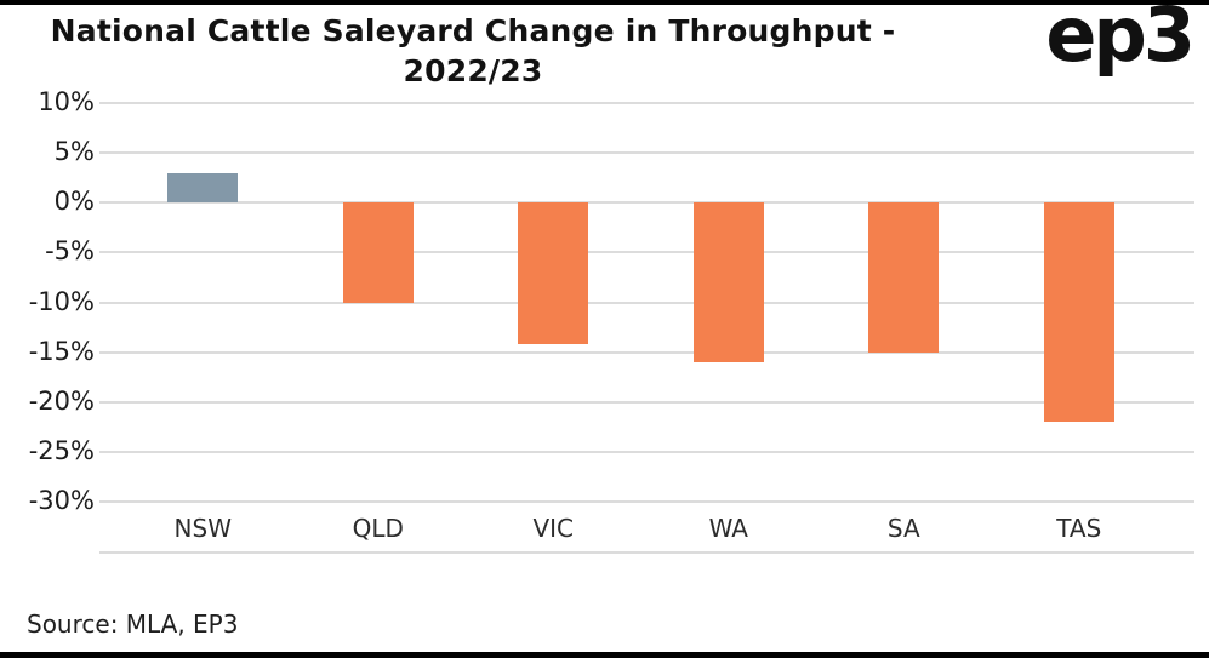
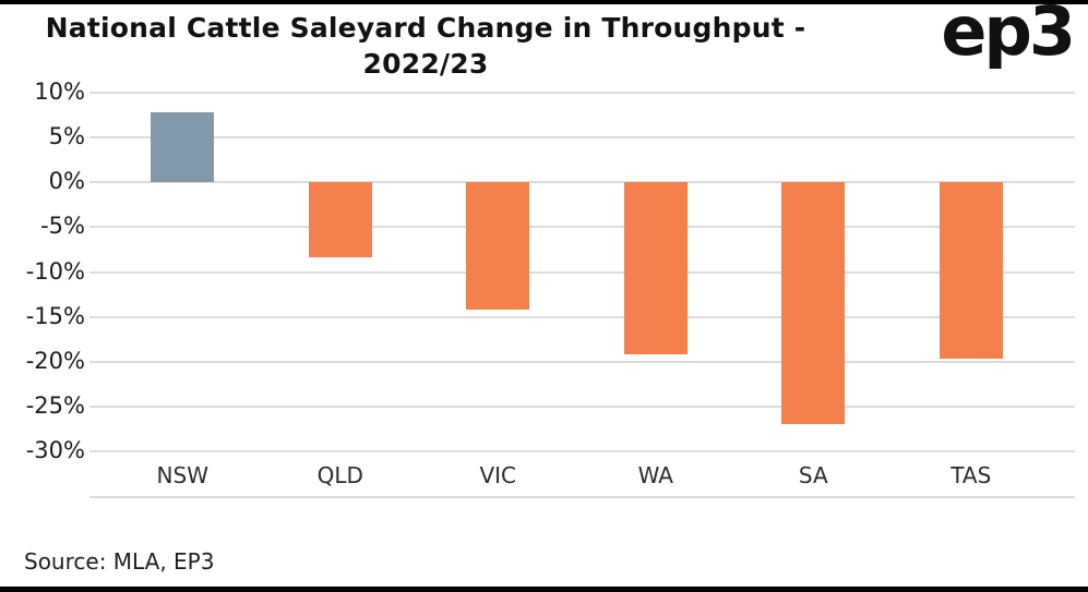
NSW: 3% -> 8%
QLD: -10% -> -8%
WA: -16% -> -19%
SA: -15% -> -27%
TAS: -22% -> -20%
